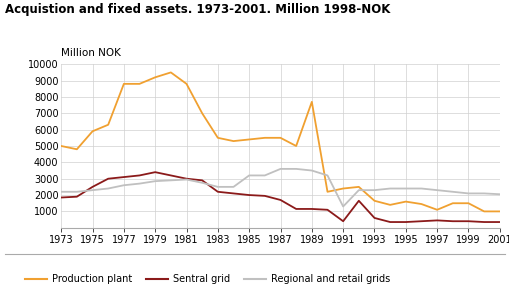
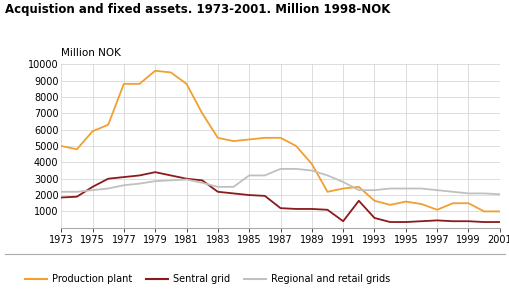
Production plant/1979: 9200 -> 9600
Sentral grid/1987: 1700 -> 1200
Production plant/1989: 7700 -> 3900
Regional and retail grids/1991: 1300 -> 2800
